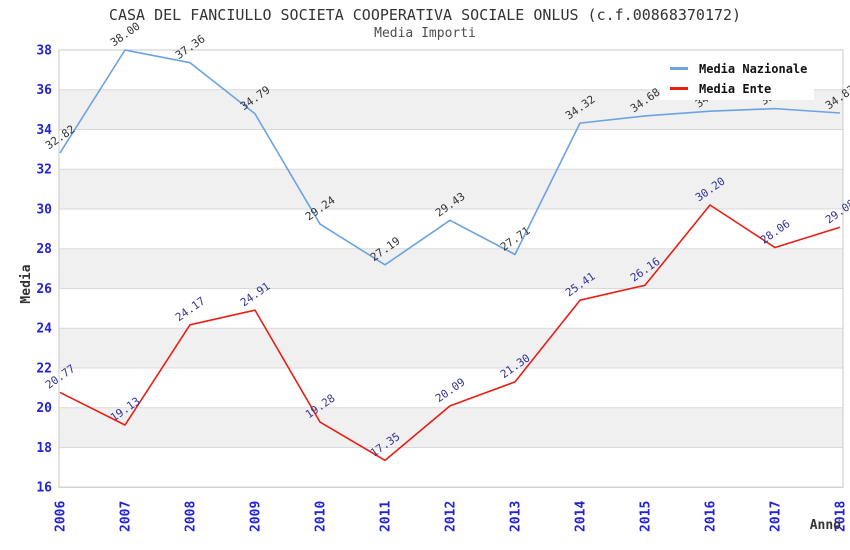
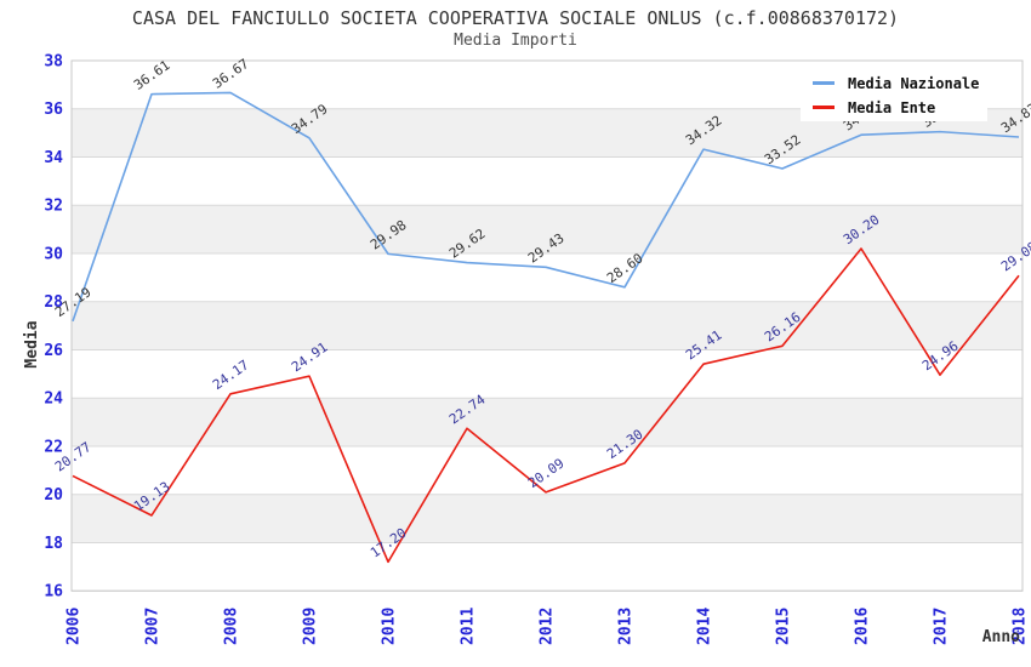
Media Nazionale/2006: 32.82 -> 27.19
Media Nazionale/2007: 38.00 -> 36.61
Media Nazionale/2008: 37.36 -> 36.67
Media Nazionale/2010: 29.24 -> 29.98
Media Ente/2010: 19.28 -> 17.20
Media Nazionale/2011: 27.19 -> 29.62
Media Ente/2011: 17.35 -> 22.74
Media Nazionale/2013: 27.71 -> 28.60
Media Nazionale/2015: 34.68 -> 33.52
Media Ente/2017: 28.06 -> 24.96
